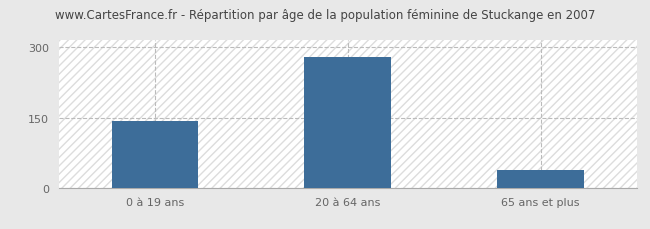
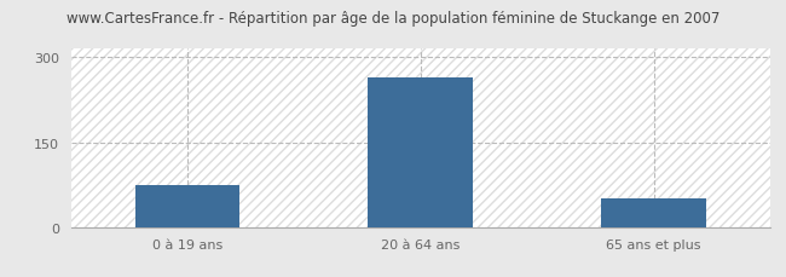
0 à 19 ans: 143 -> 75
20 à 64 ans: 280 -> 265
65 ans et plus: 38 -> 50
